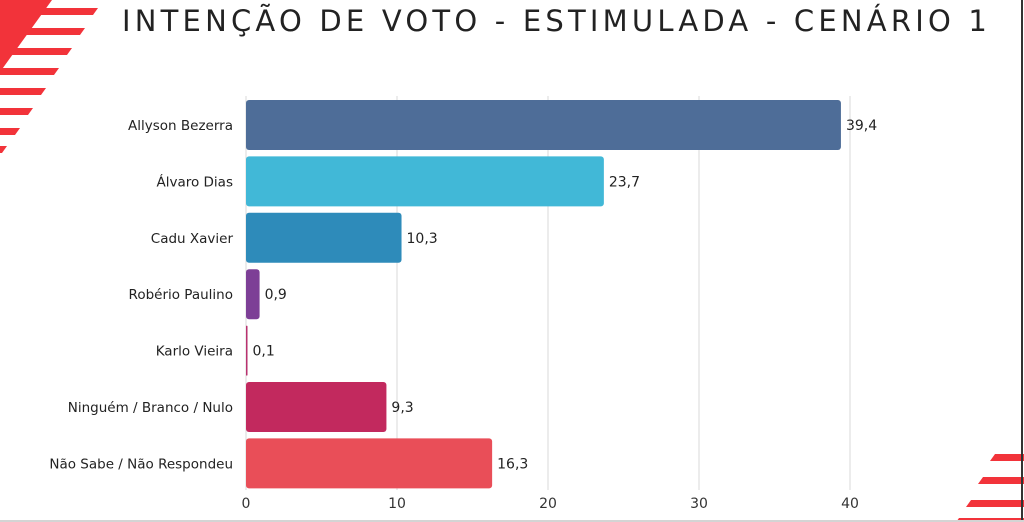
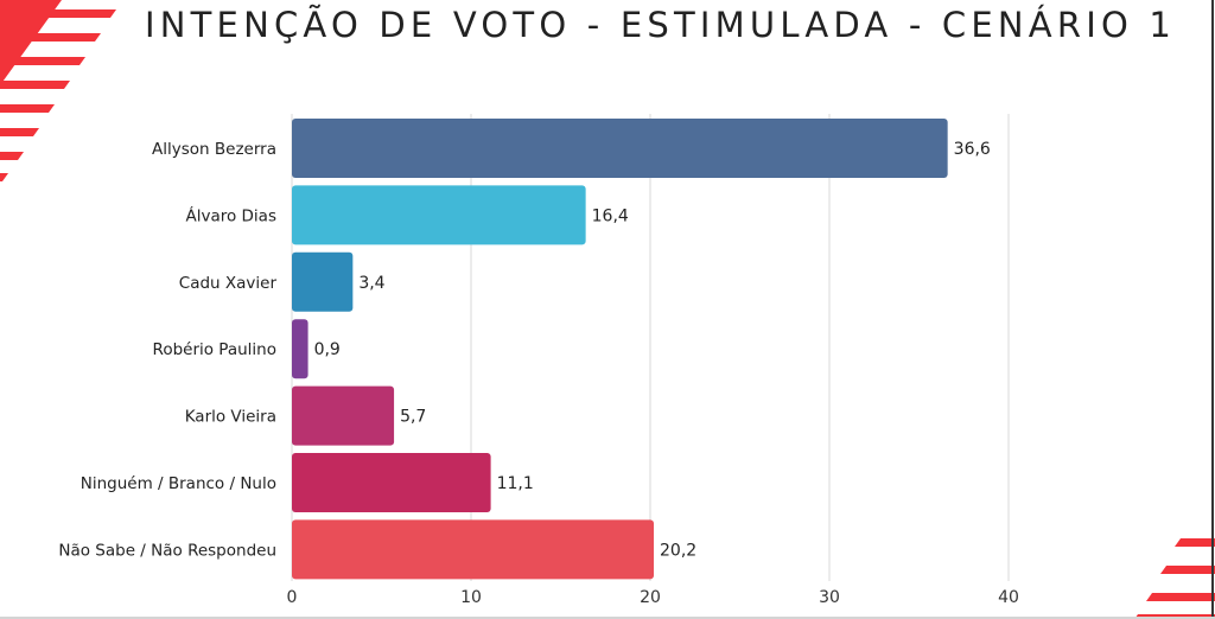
Allyson Bezerra: 39,4 -> 36,6
Álvaro Dias: 23,7 -> 16,4
Cadu Xavier: 10,3 -> 3,4
Karlo Vieira: 0,1 -> 5,7
Ninguém / Branco / Nulo: 9,3 -> 11,1
Não Sabe / Não Respondeu: 16,3 -> 20,2
